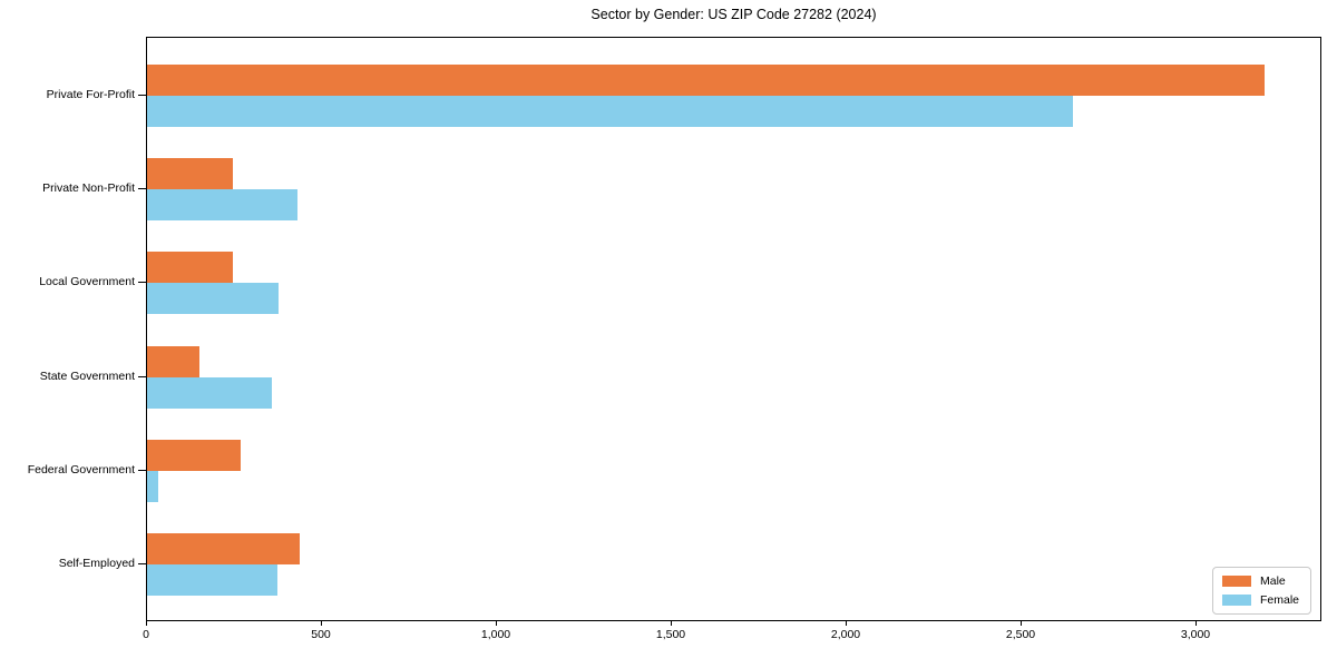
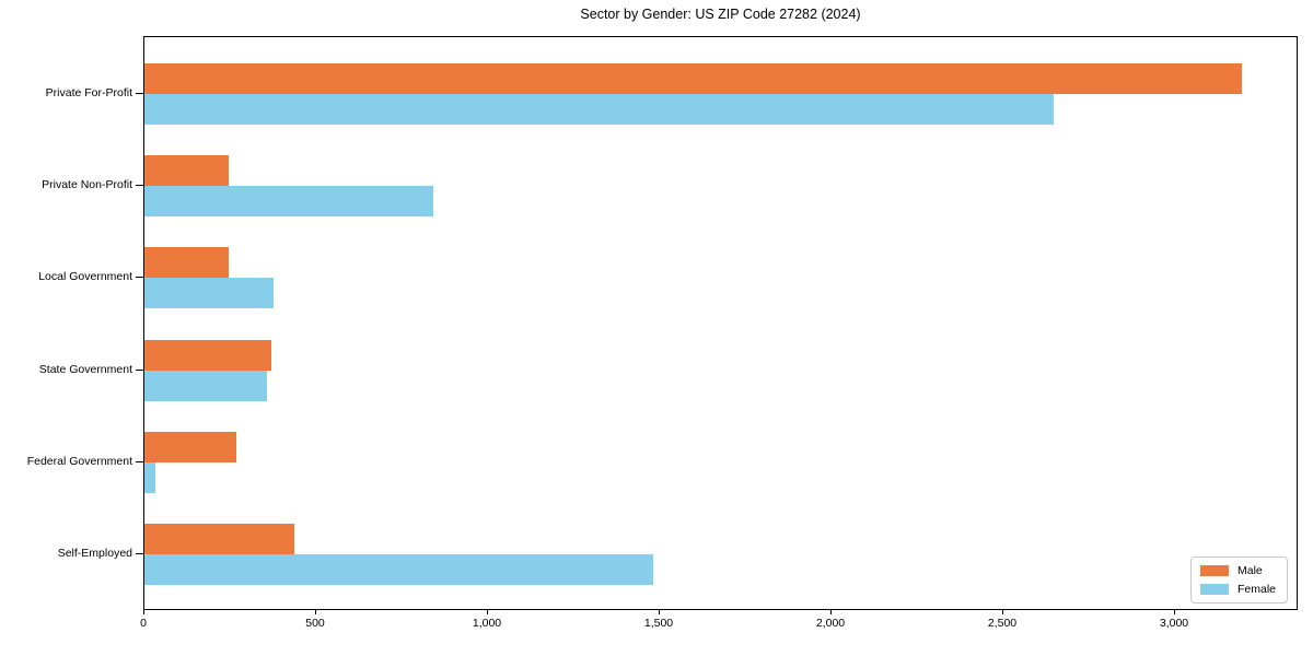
Female/Private Non-Profit: 430 -> 840
Male/State Government: 150 -> 370
Female/Self-Employed: 370 -> 1480
